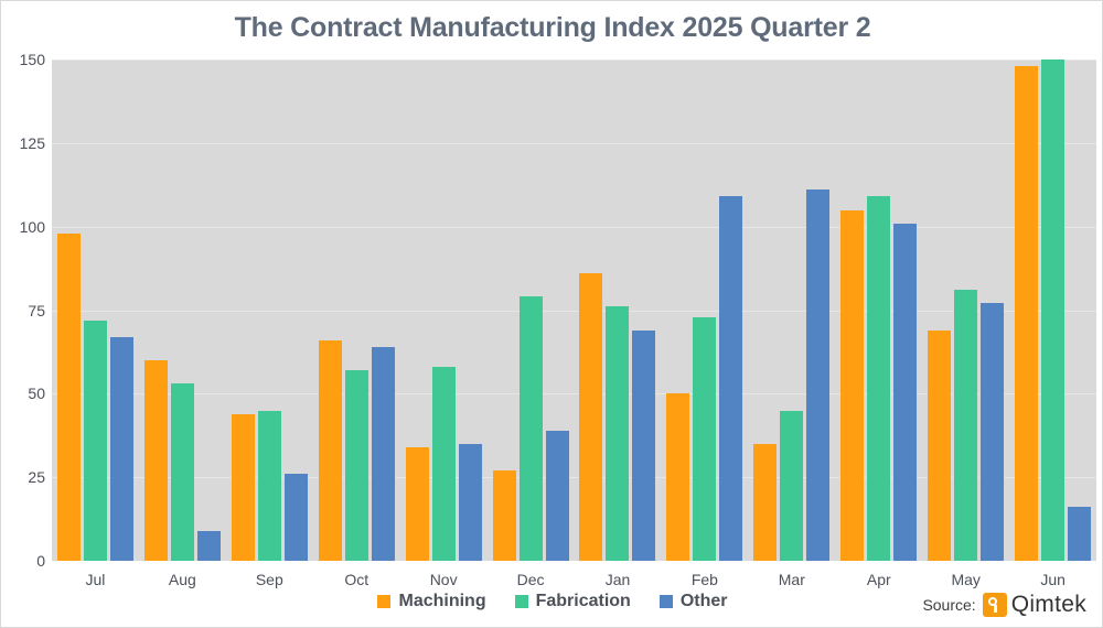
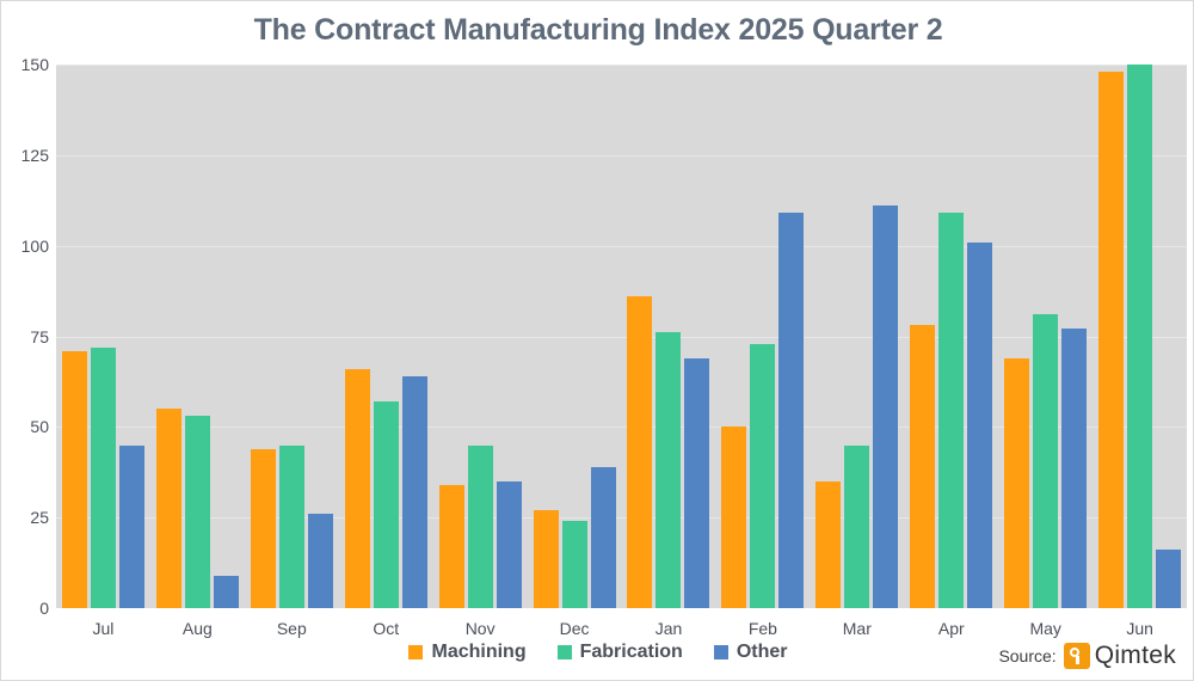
Machining/Jul: 98 -> 71
Other/Jul: 67 -> 45
Machining/Aug: 60 -> 55
Fabrication/Nov: 58 -> 45
Fabrication/Dec: 79 -> 24
Machining/Apr: 105 -> 78
